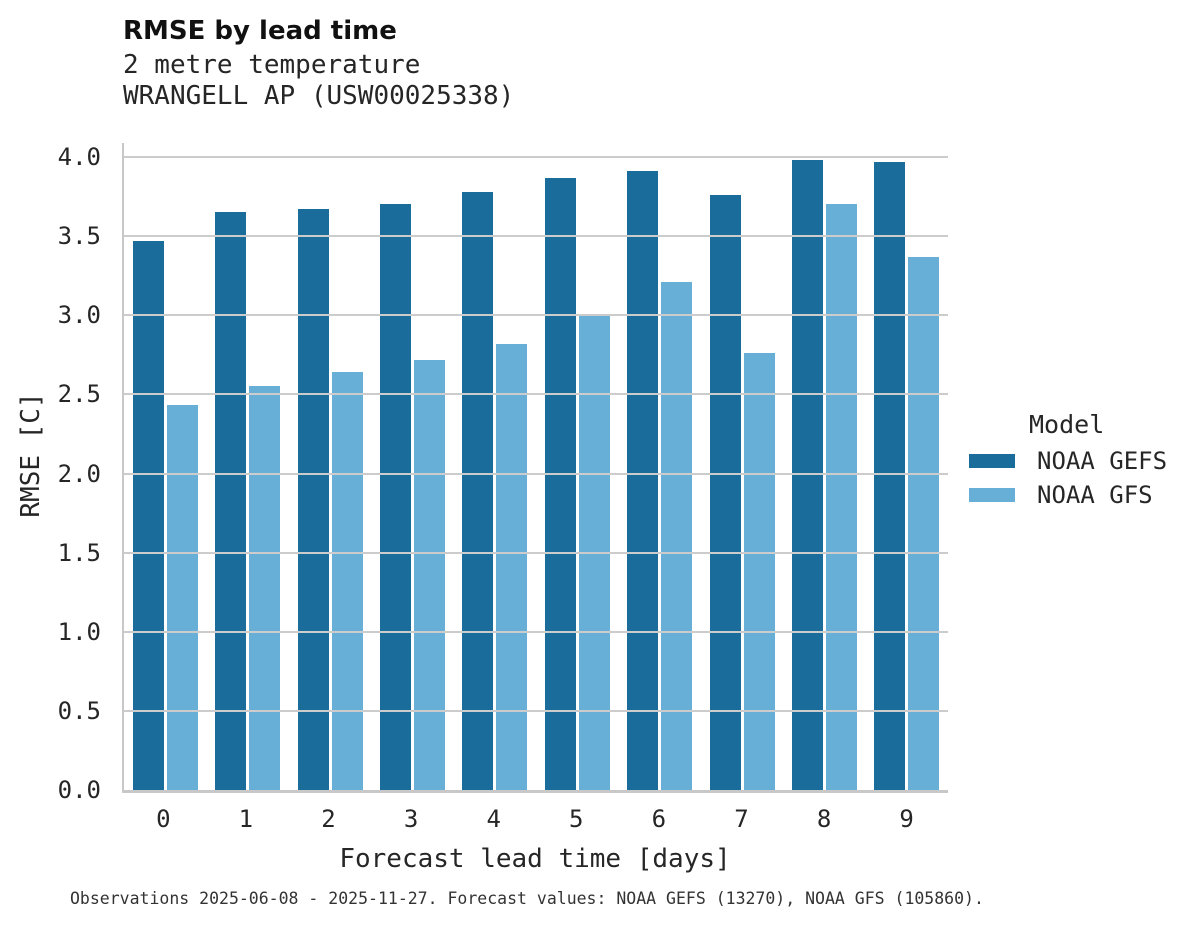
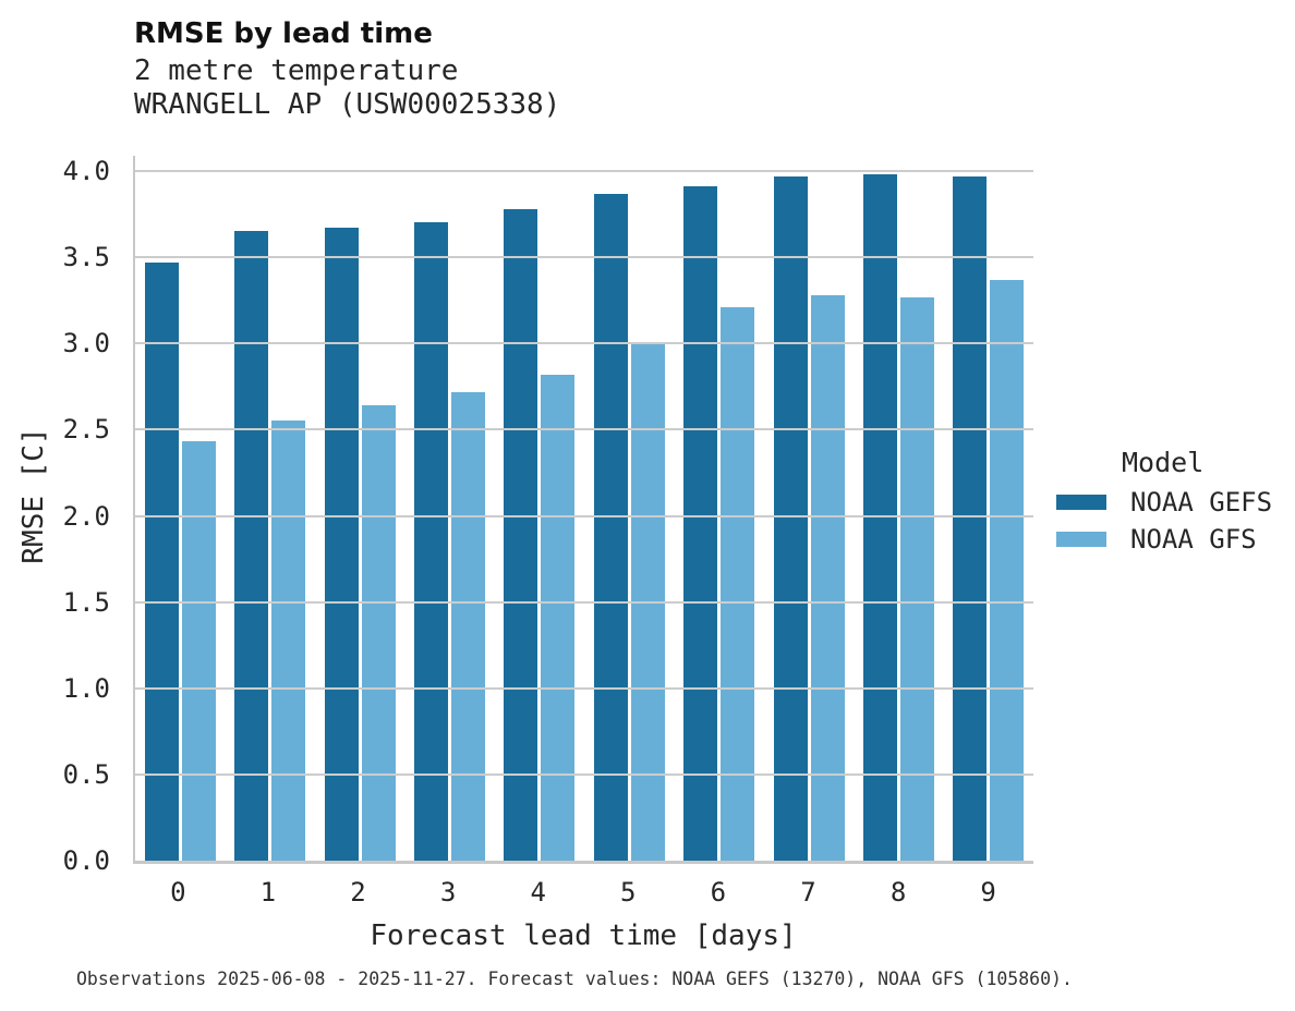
NOAA GEFS/7: 3.76 -> 3.97
NOAA GFS/7: 2.76 -> 3.28
NOAA GFS/8: 3.70 -> 3.27
